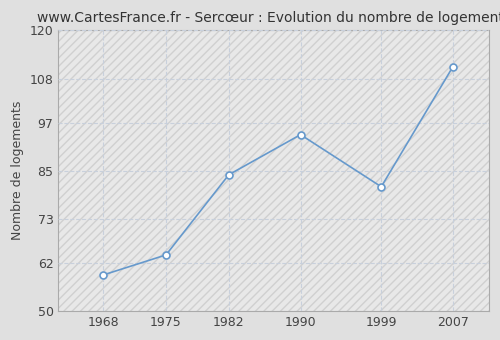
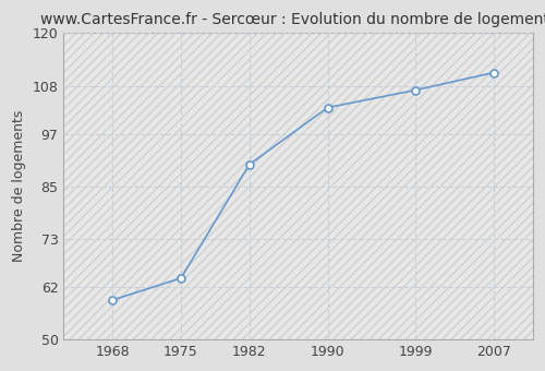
1982: 84 -> 90
1990: 94 -> 103
1999: 81 -> 107
